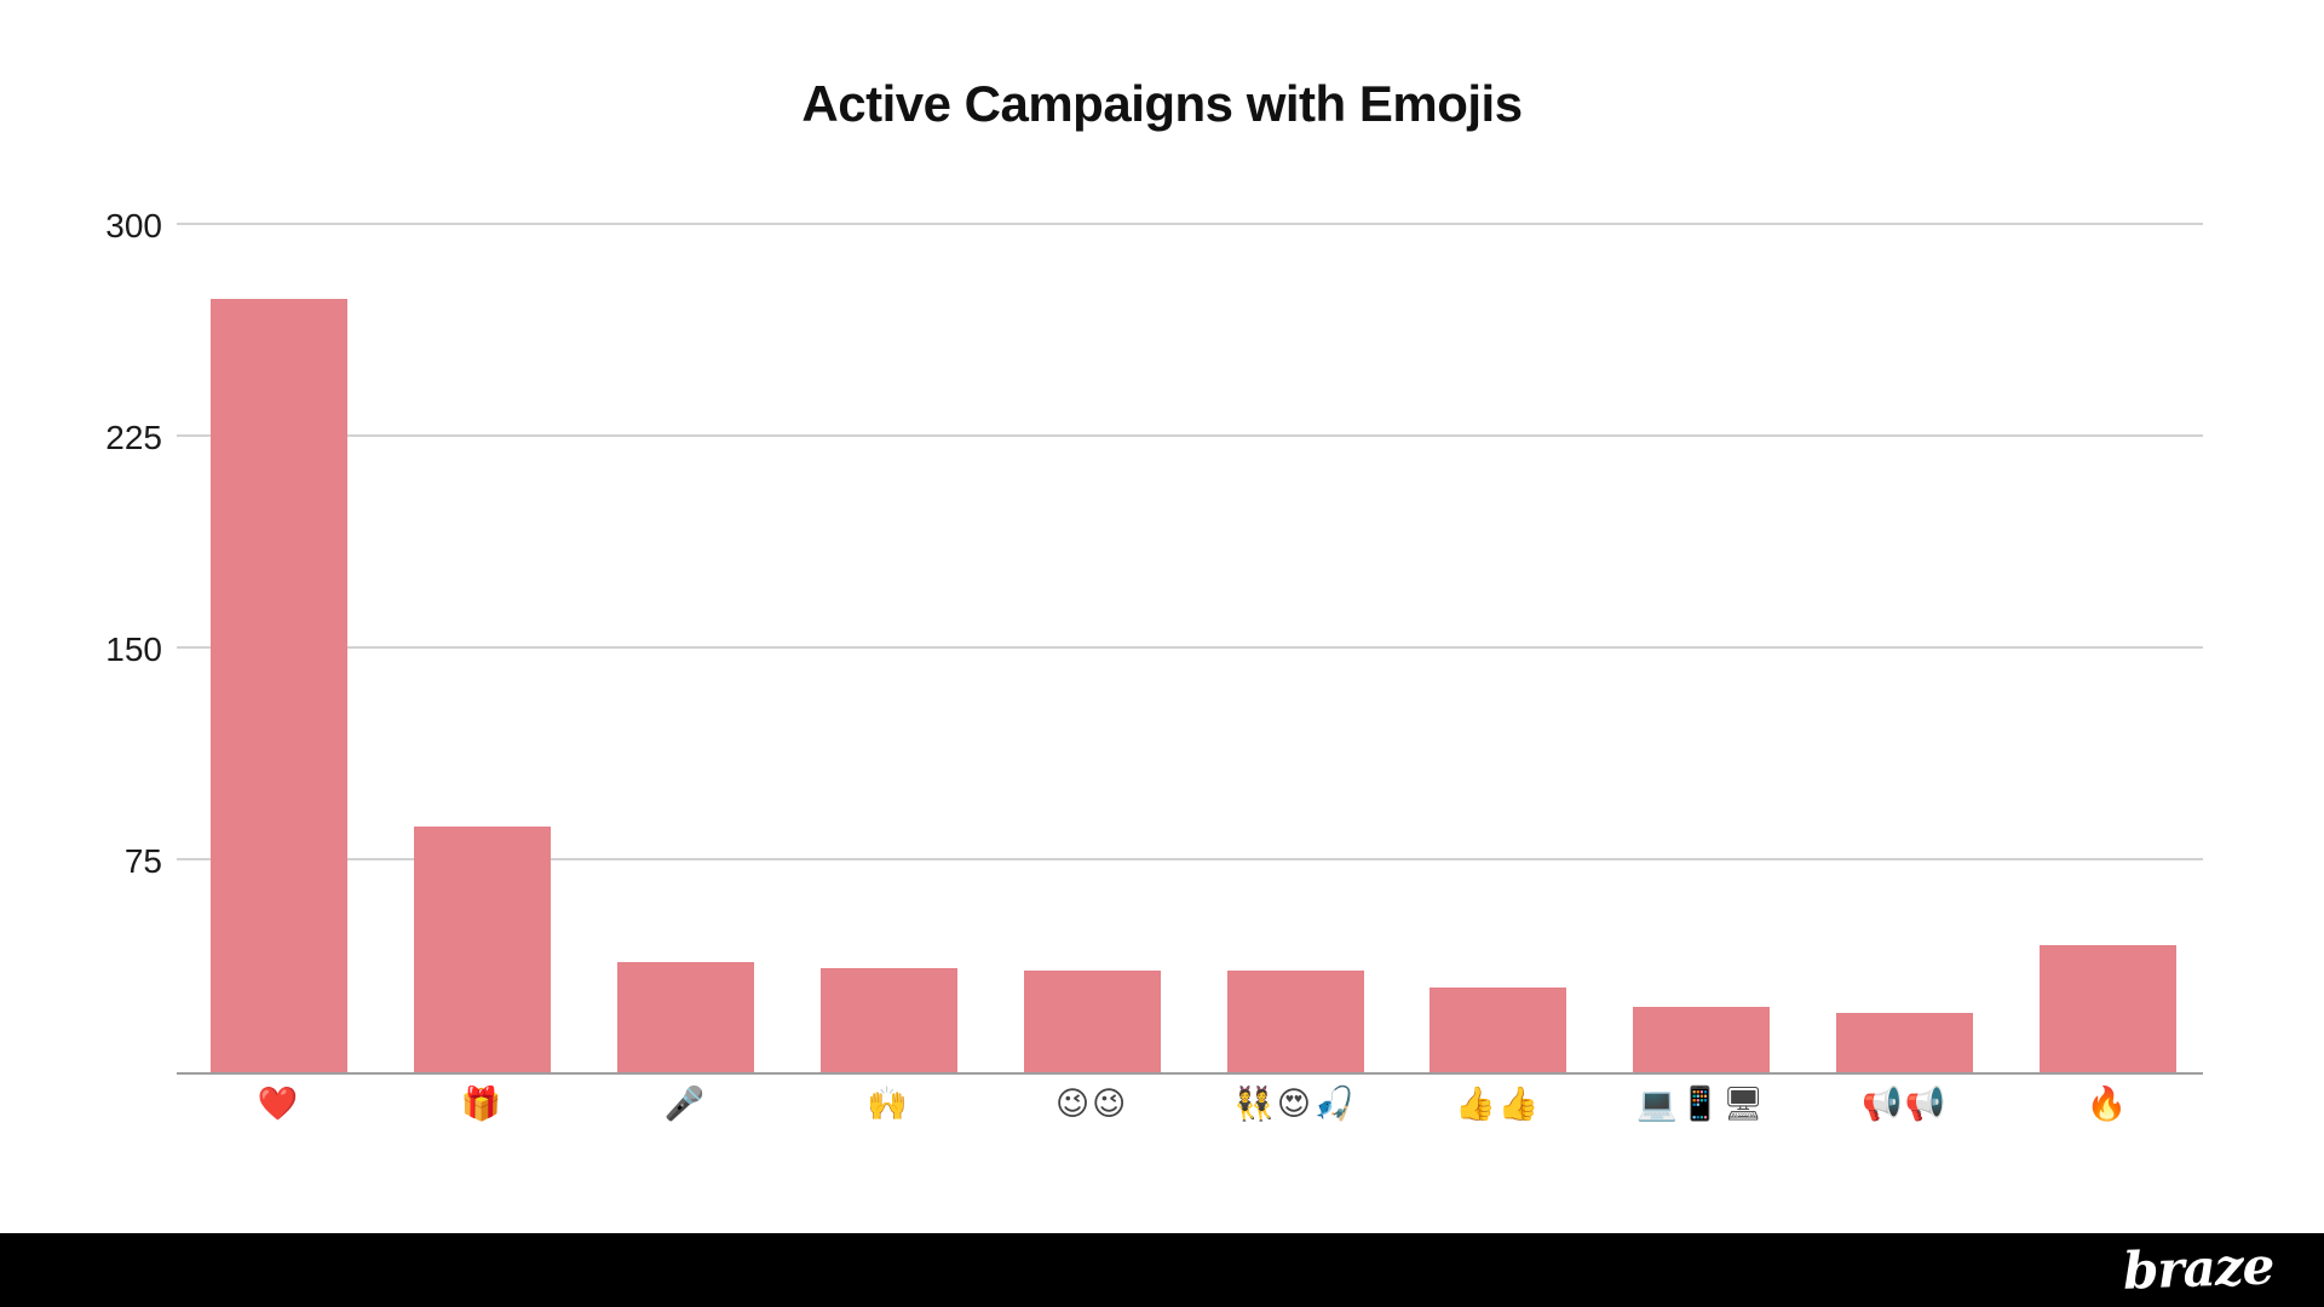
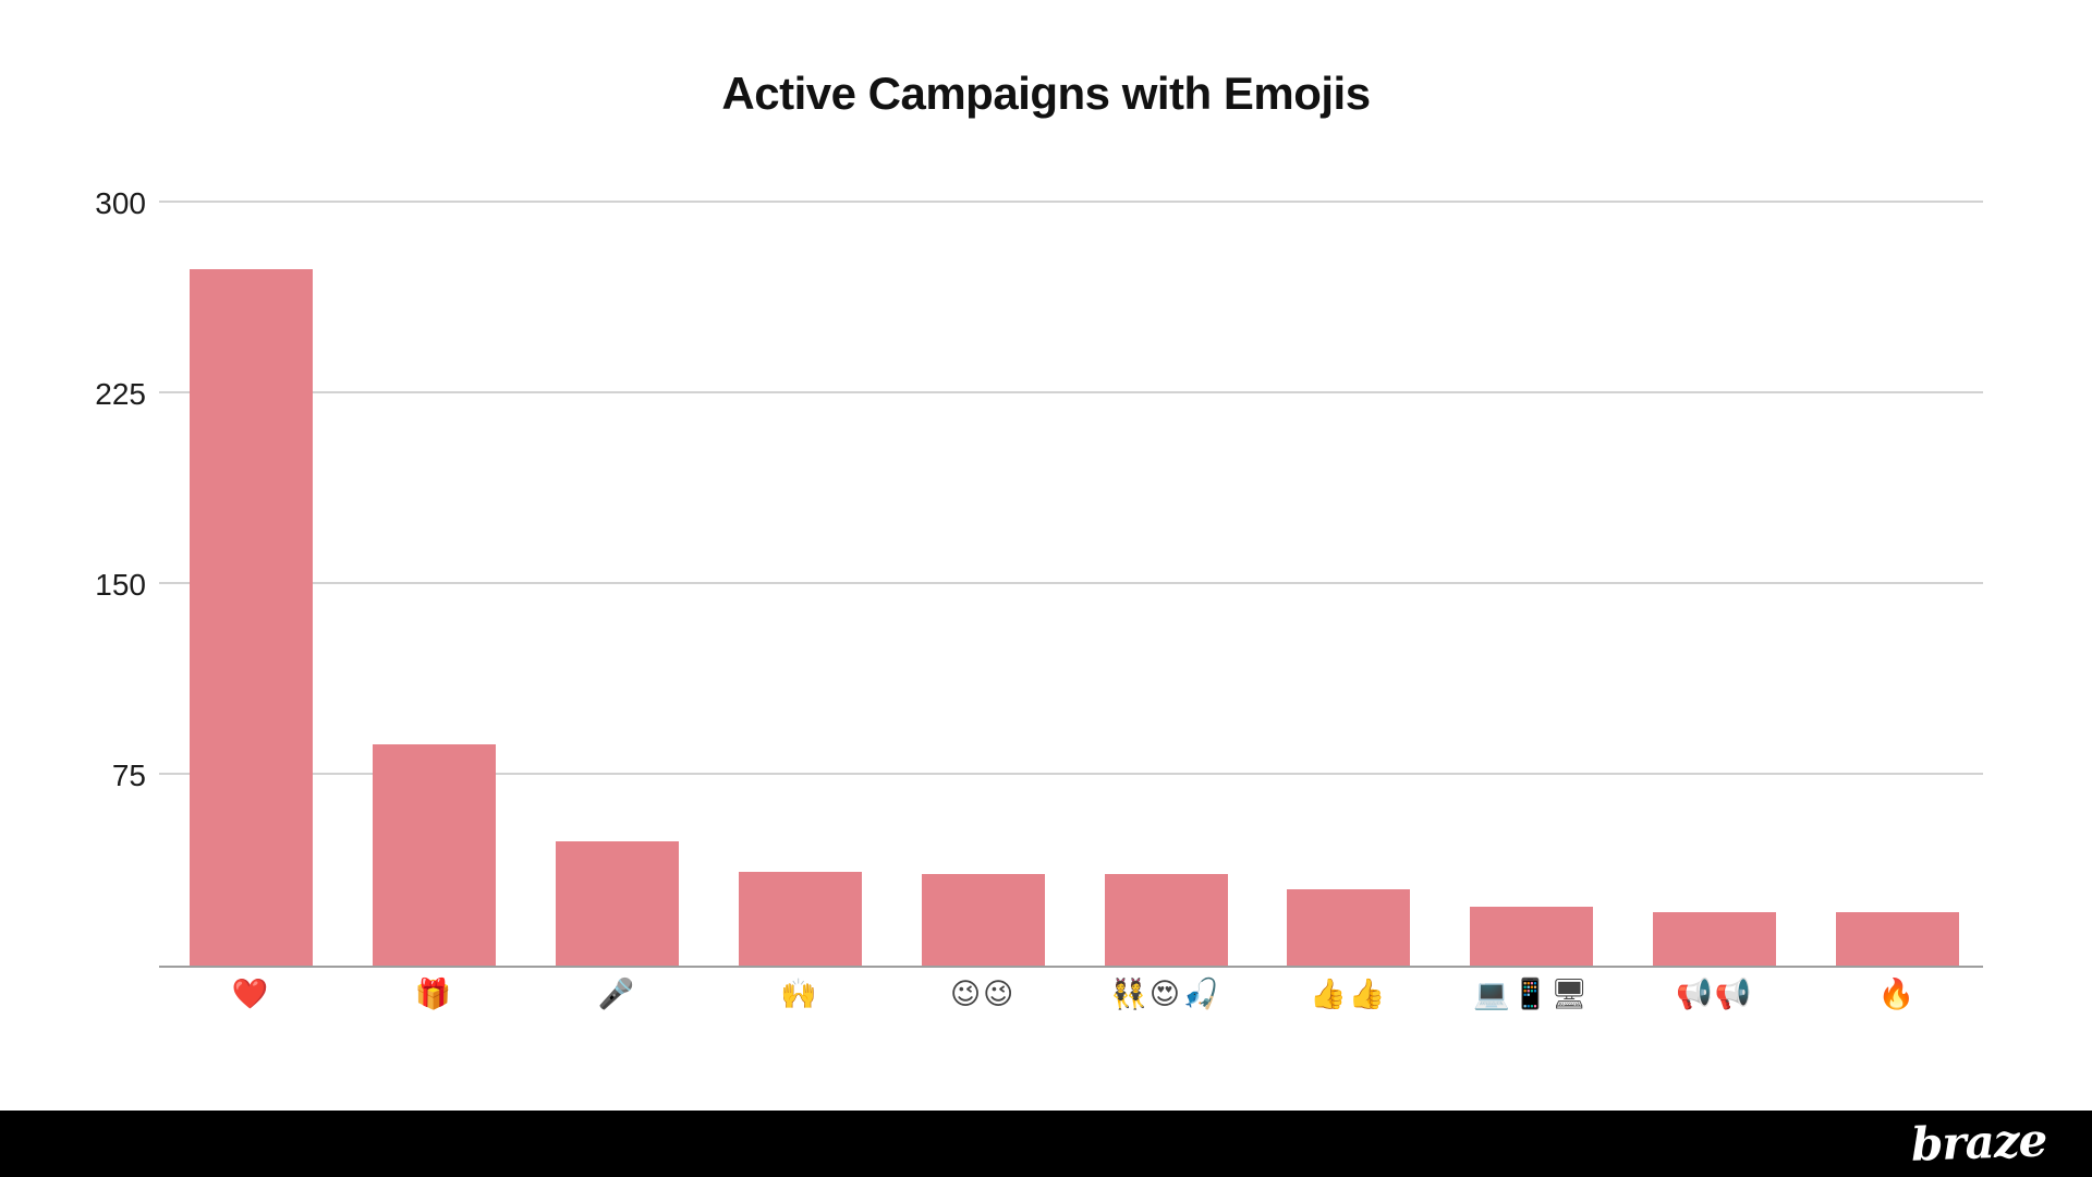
🎤: 39 -> 49
🔥: 45 -> 21
